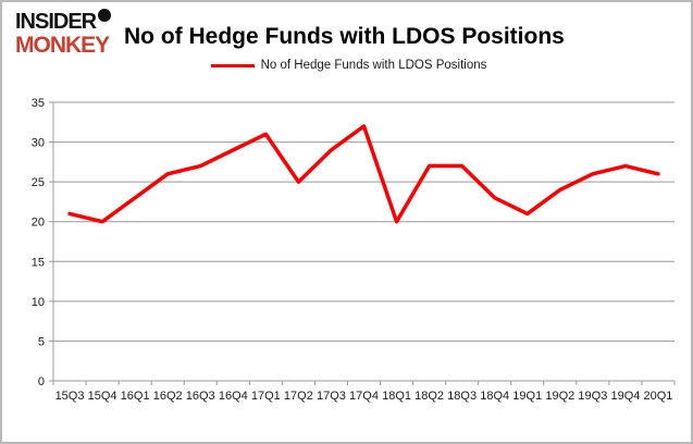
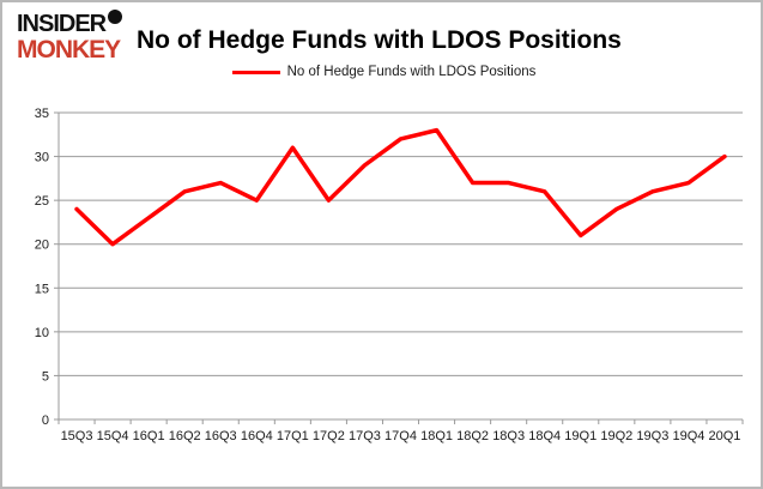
15Q3: 21 -> 24
16Q4: 29 -> 25
18Q1: 20 -> 33
18Q4: 23 -> 26
20Q1: 26 -> 30
